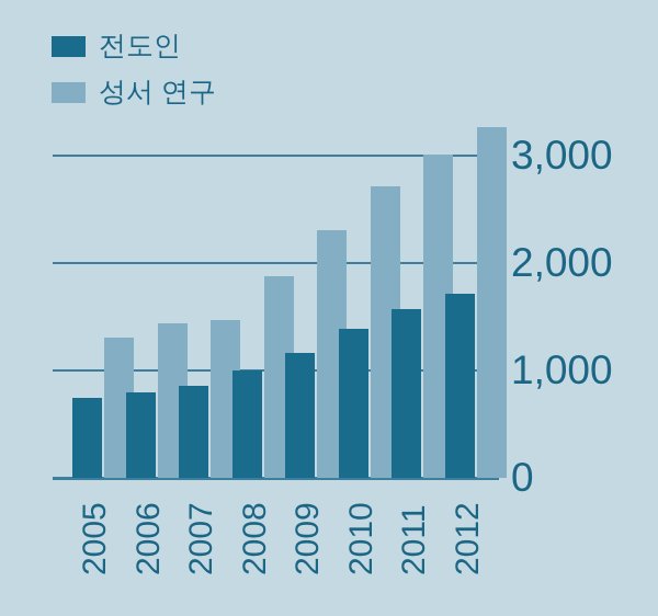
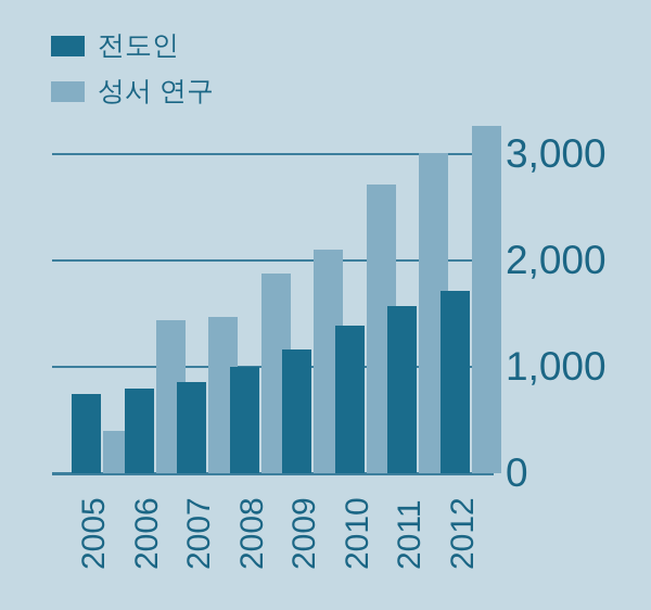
성서 연구/2005: 1300 -> 400
성서 연구/2009: 2300 -> 2100
